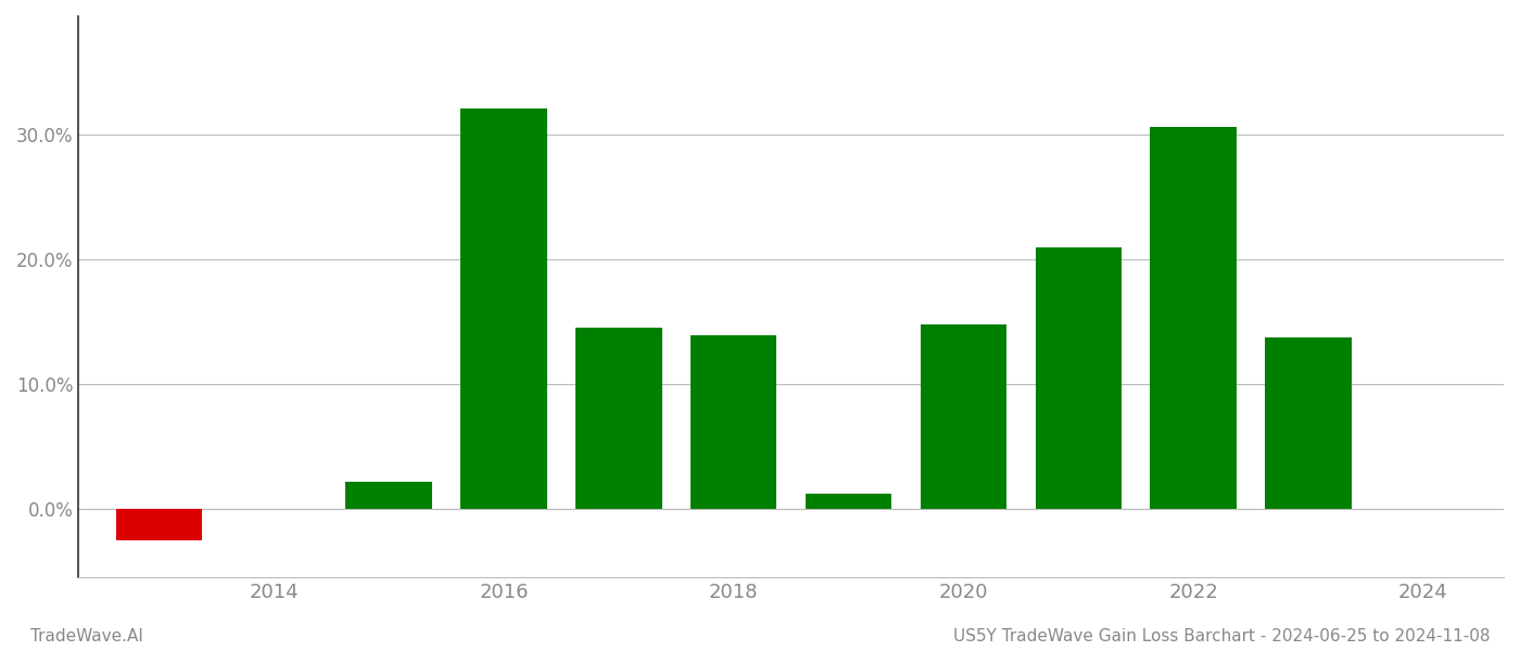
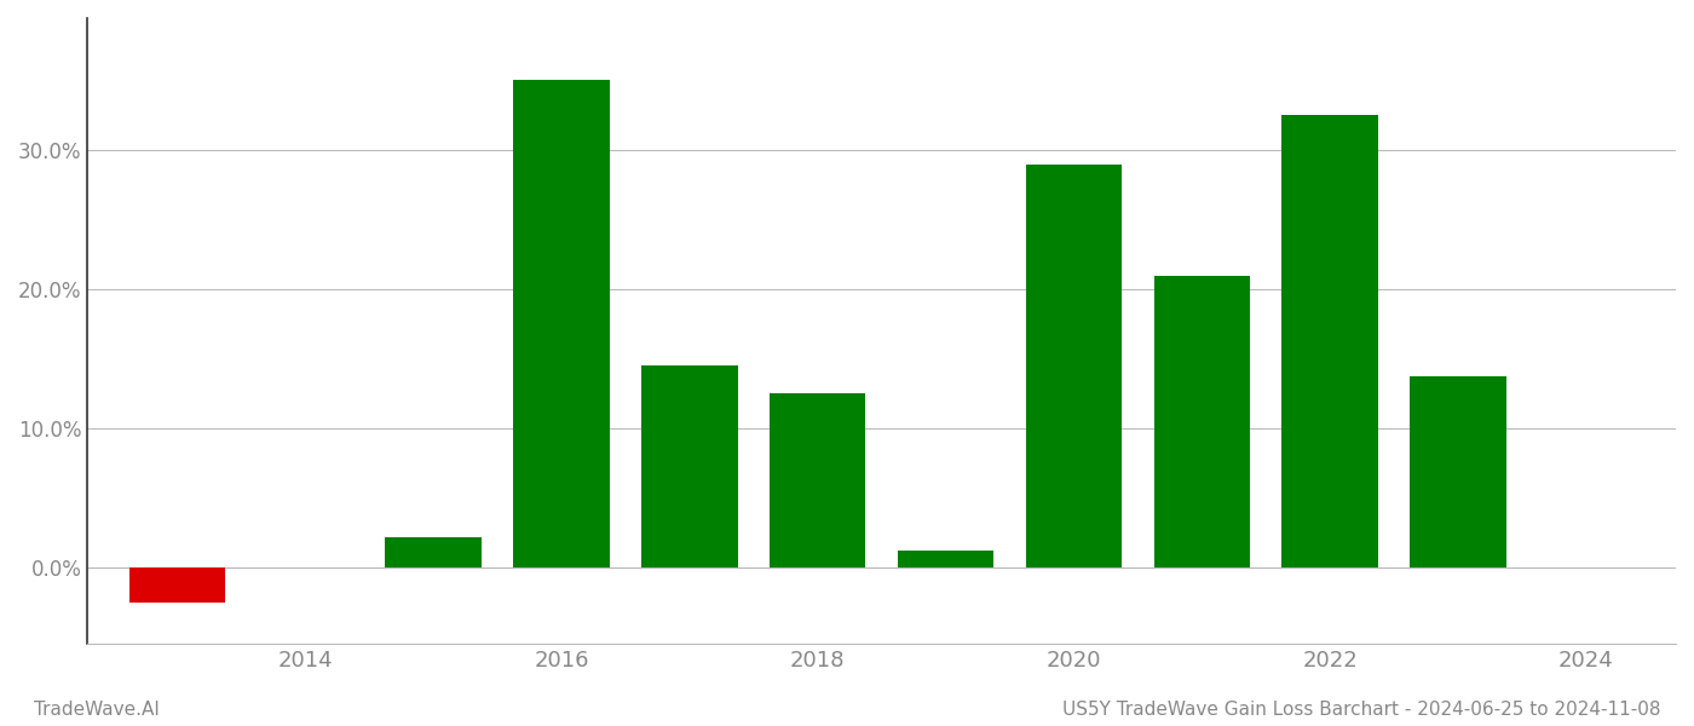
2016: 32.1% -> 35.1%
2018: 13.9% -> 12.5%
2020: 14.8% -> 29.0%
2022: 30.6% -> 32.5%
